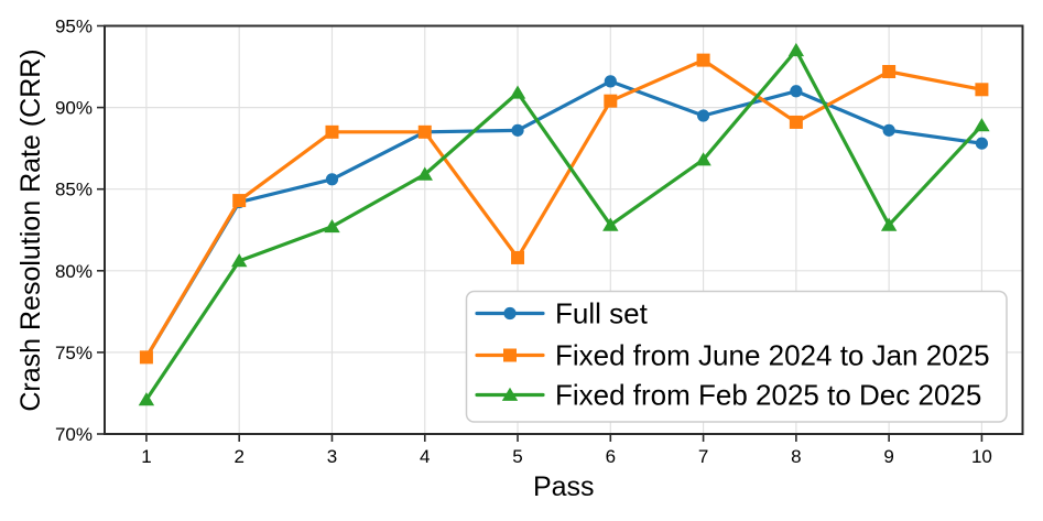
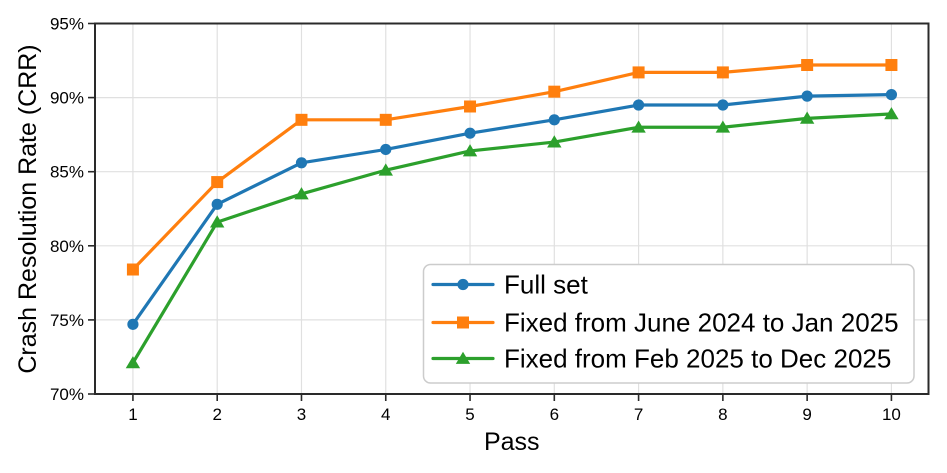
Fixed from June 2024 to Jan 2025/1: 74.7% -> 78.4%
Full set/2: 84.2% -> 82.8%
Fixed from Feb 2025 to Dec 2025/2: 80.6% -> 81.6%
Fixed from Feb 2025 to Dec 2025/3: 82.7% -> 83.5%
Full set/4: 88.5% -> 86.5%
Fixed from Feb 2025 to Dec 2025/4: 85.9% -> 85.1%
Full set/5: 88.6% -> 87.6%
Fixed from June 2024 to Jan 2025/5: 80.8% -> 89.4%
Fixed from Feb 2025 to Dec 2025/5: 90.9% -> 86.4%
Full set/6: 91.6% -> 88.5%
Fixed from Feb 2025 to Dec 2025/6: 82.8% -> 87.0%
Fixed from June 2024 to Jan 2025/7: 92.9% -> 91.7%
Fixed from Feb 2025 to Dec 2025/7: 86.8% -> 88.0%
Full set/8: 91.0% -> 89.5%
Fixed from June 2024 to Jan 2025/8: 89.1% -> 91.7%
Fixed from Feb 2025 to Dec 2025/8: 93.5% -> 88.0%
Full set/9: 88.6% -> 90.1%
Fixed from Feb 2025 to Dec 2025/9: 82.8% -> 88.6%
Full set/10: 87.8% -> 90.2%
Fixed from June 2024 to Jan 2025/10: 91.1% -> 92.2%
